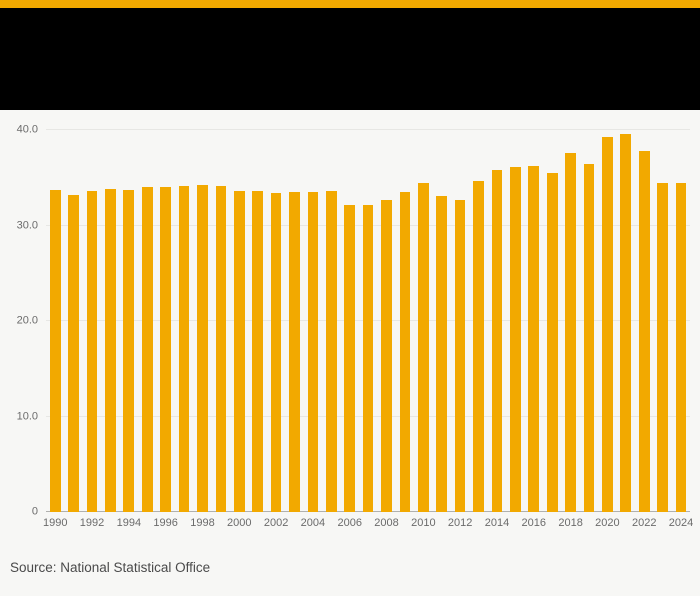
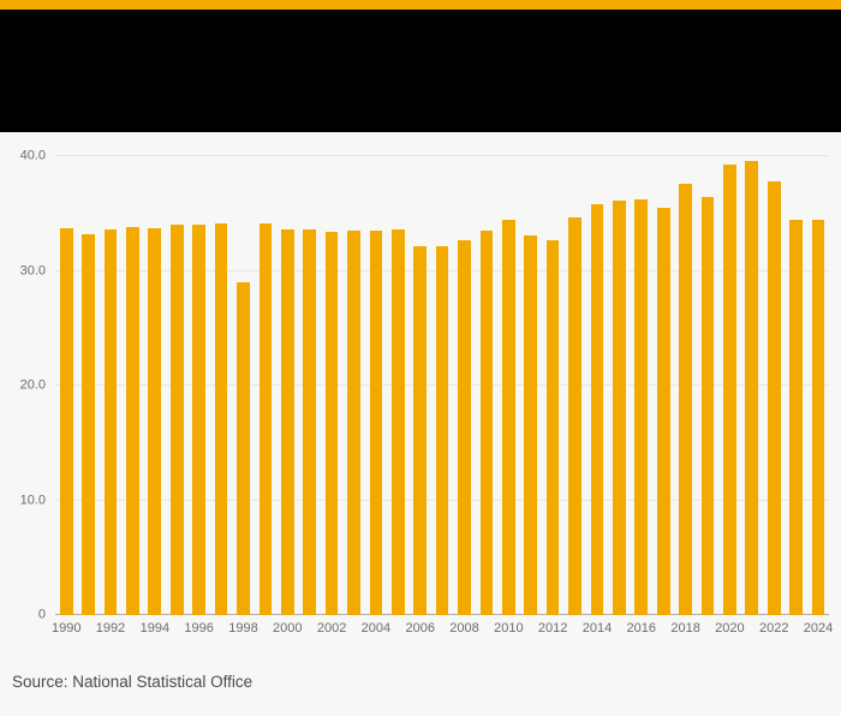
1998: 34 -> 29
